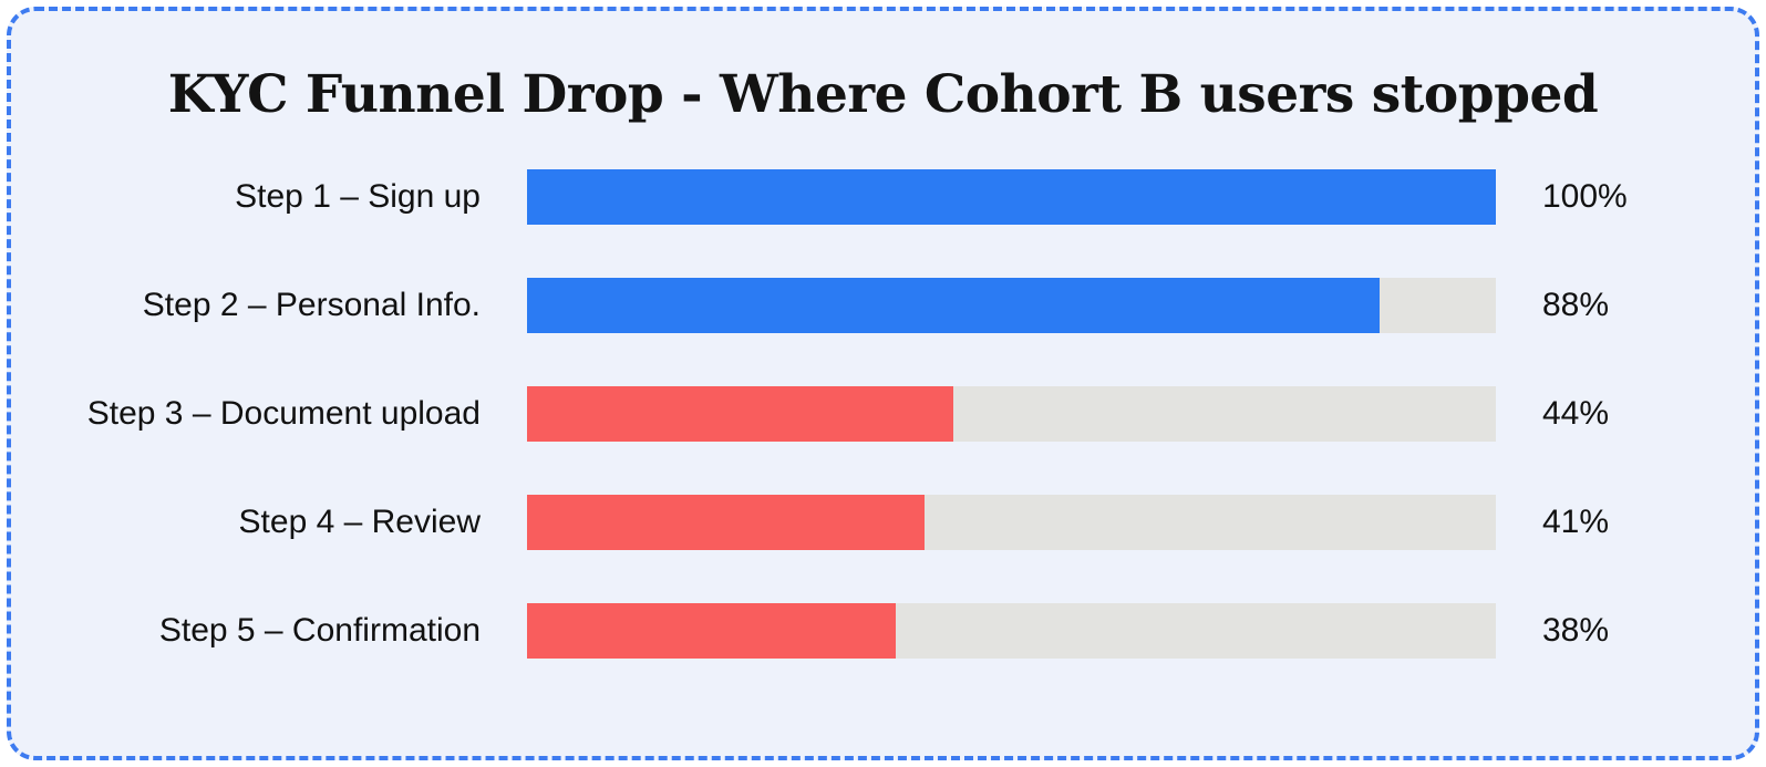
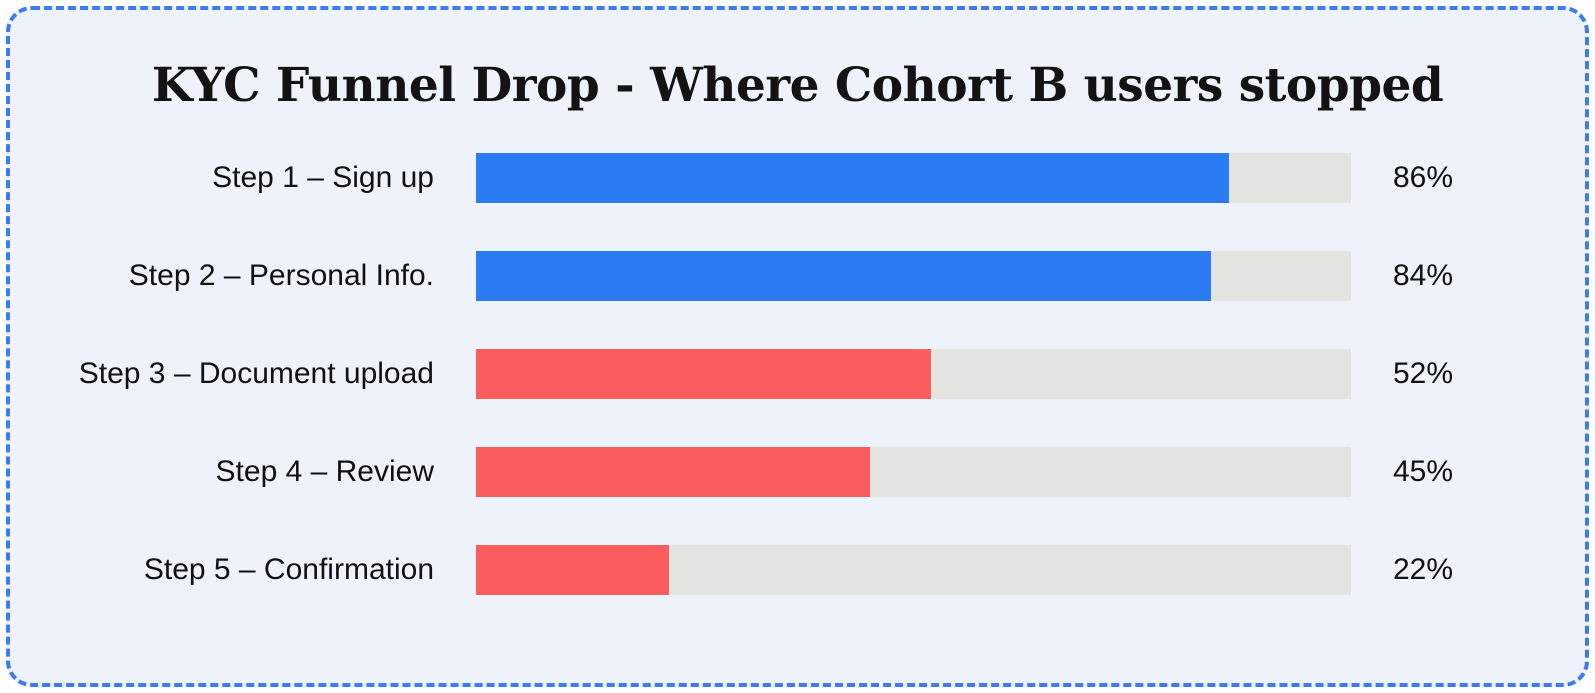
Step 1 – Sign up: 100% -> 86%
Step 2 – Personal Info.: 88% -> 84%
Step 3 – Document upload: 44% -> 52%
Step 4 – Review: 41% -> 45%
Step 5 – Confirmation: 38% -> 22%
